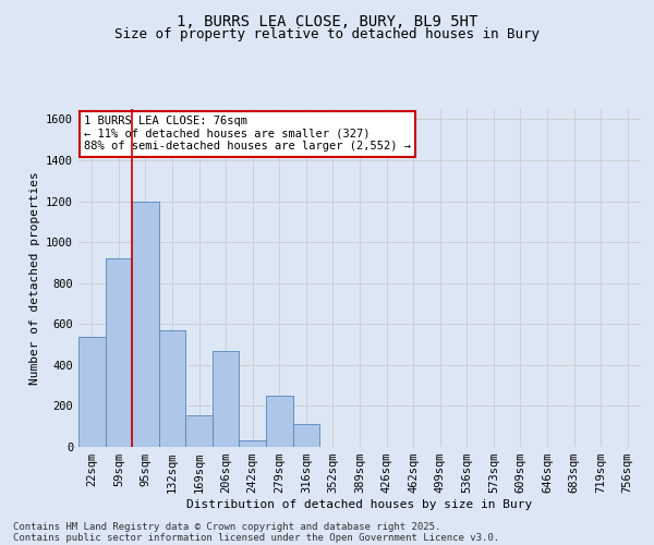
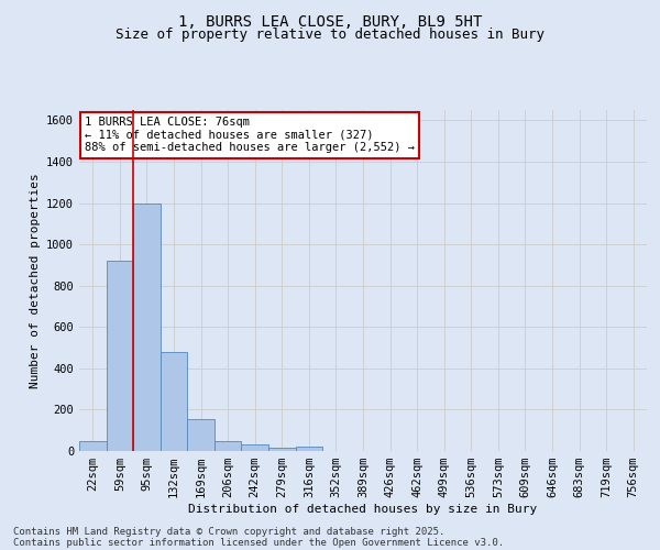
22sqm: 540 -> 50
132sqm: 570 -> 480
206sqm: 470 -> 50
279sqm: 250 -> 20
316sqm: 110 -> 20
